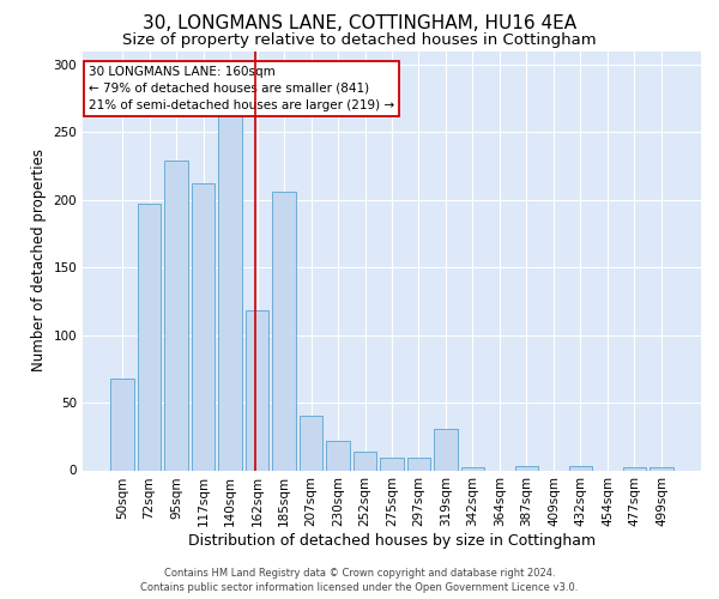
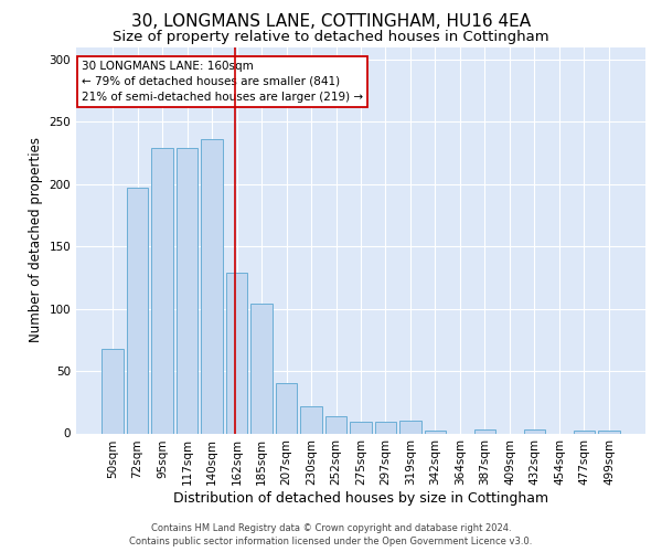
117sqm: 212 -> 229
140sqm: 262 -> 236
162sqm: 118 -> 129
185sqm: 206 -> 104
319sqm: 31 -> 10
